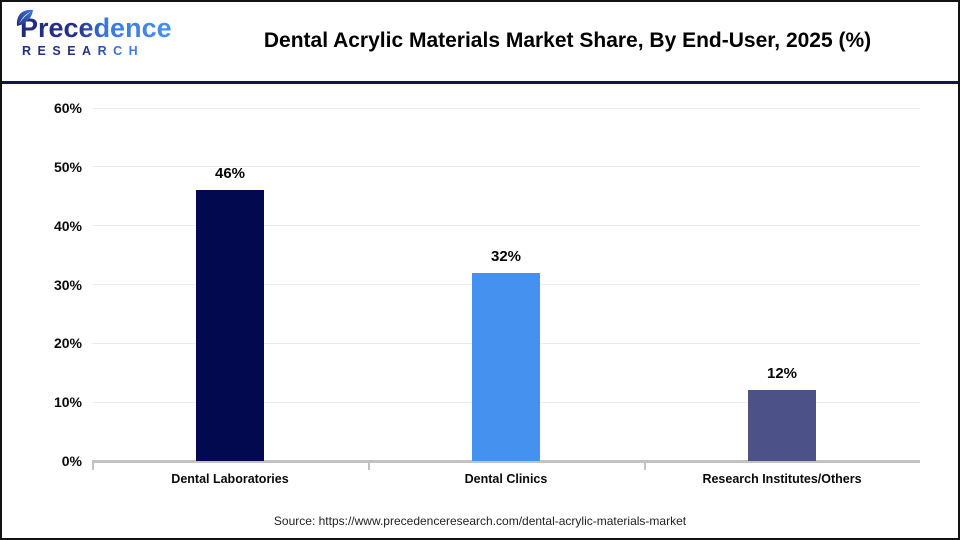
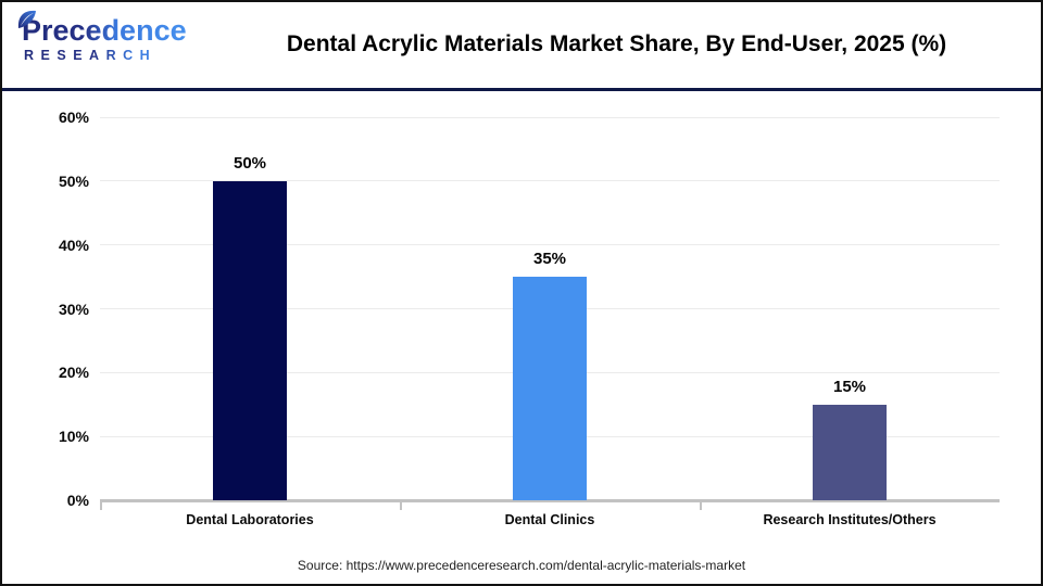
Dental Laboratories: 46% -> 50%
Dental Clinics: 32% -> 35%
Research Institutes/Others: 12% -> 15%
